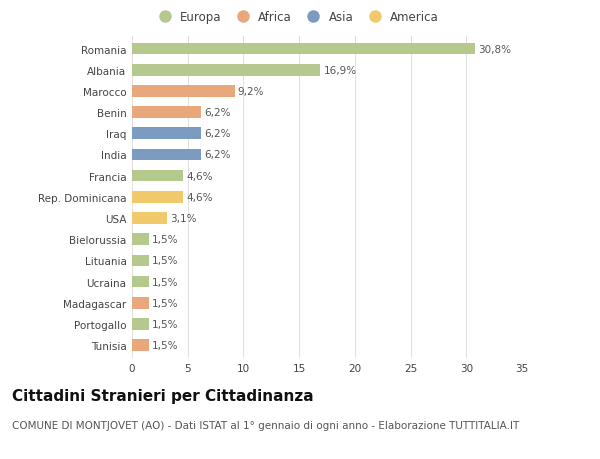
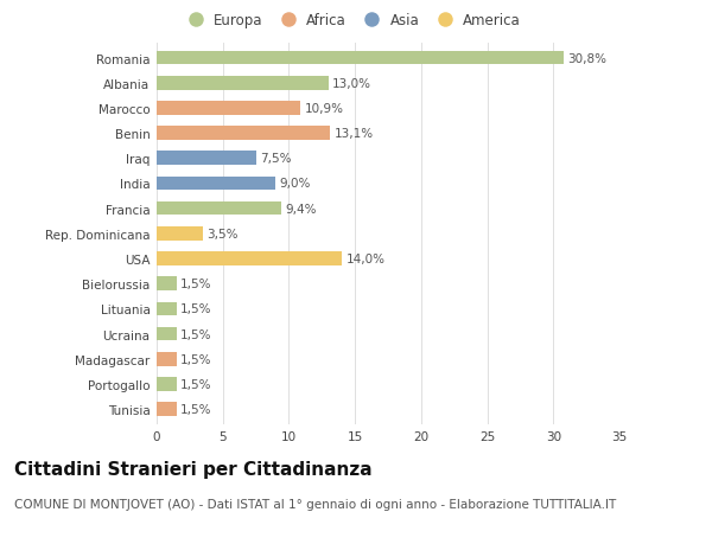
Albania: 16,9% -> 13,0%
Marocco: 9,2% -> 10,9%
Benin: 6,2% -> 13,1%
Iraq: 6,2% -> 7,5%
India: 6,2% -> 9,0%
Francia: 4,6% -> 9,4%
Rep. Dominicana: 4,6% -> 3,5%
USA: 3,1% -> 14,0%
